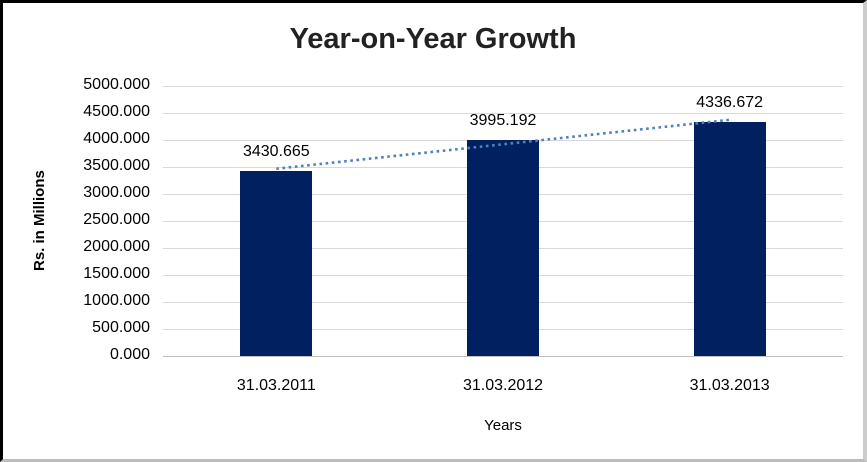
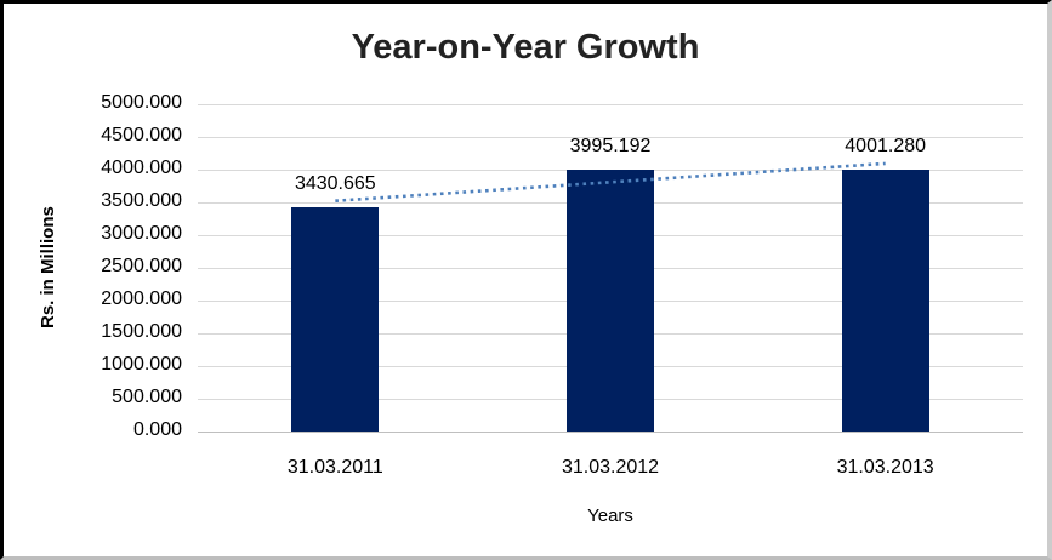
31.03.2013: 4336.672 -> 4001.280
